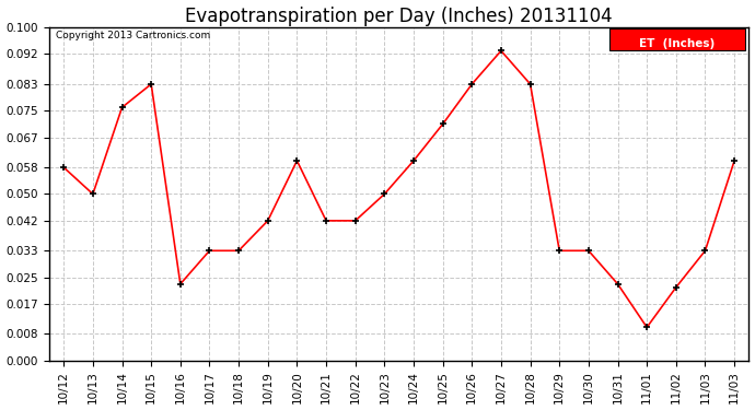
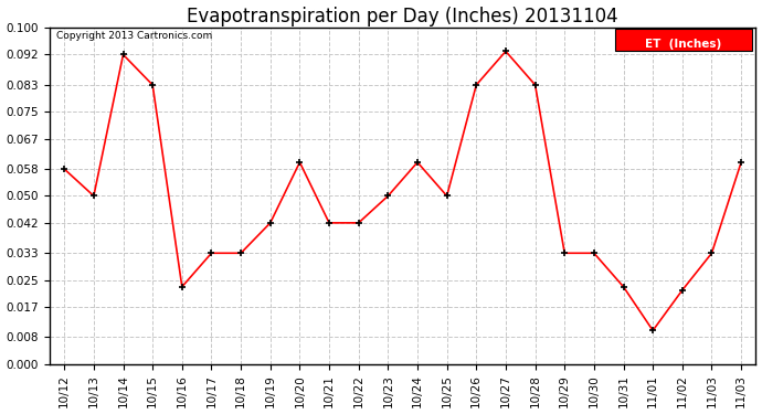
10/14: 0.076 -> 0.092
10/25: 0.071 -> 0.050
